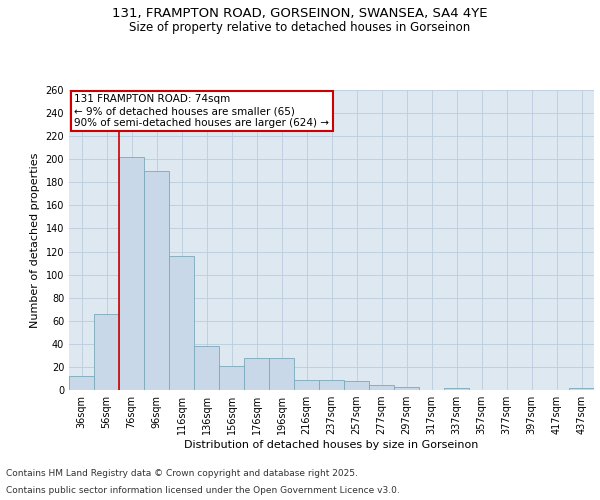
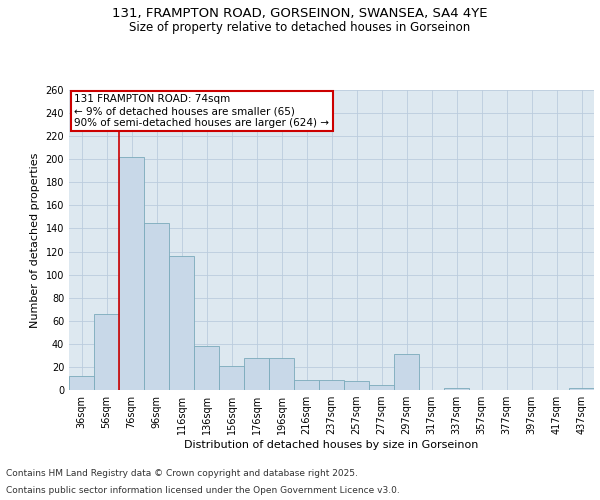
96sqm: 190 -> 145
297sqm: 3 -> 31
